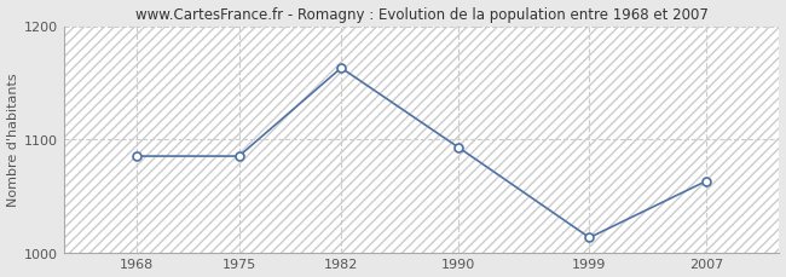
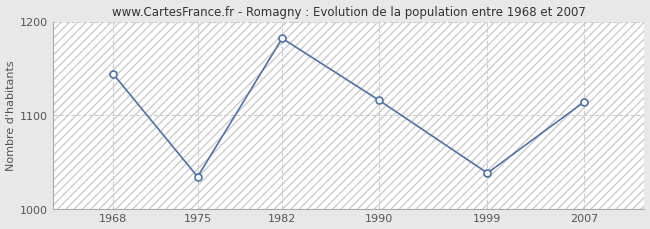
1968: 1085 -> 1144
1975: 1085 -> 1034
1982: 1163 -> 1182
1990: 1093 -> 1116
1999: 1013 -> 1038
2007: 1063 -> 1114
